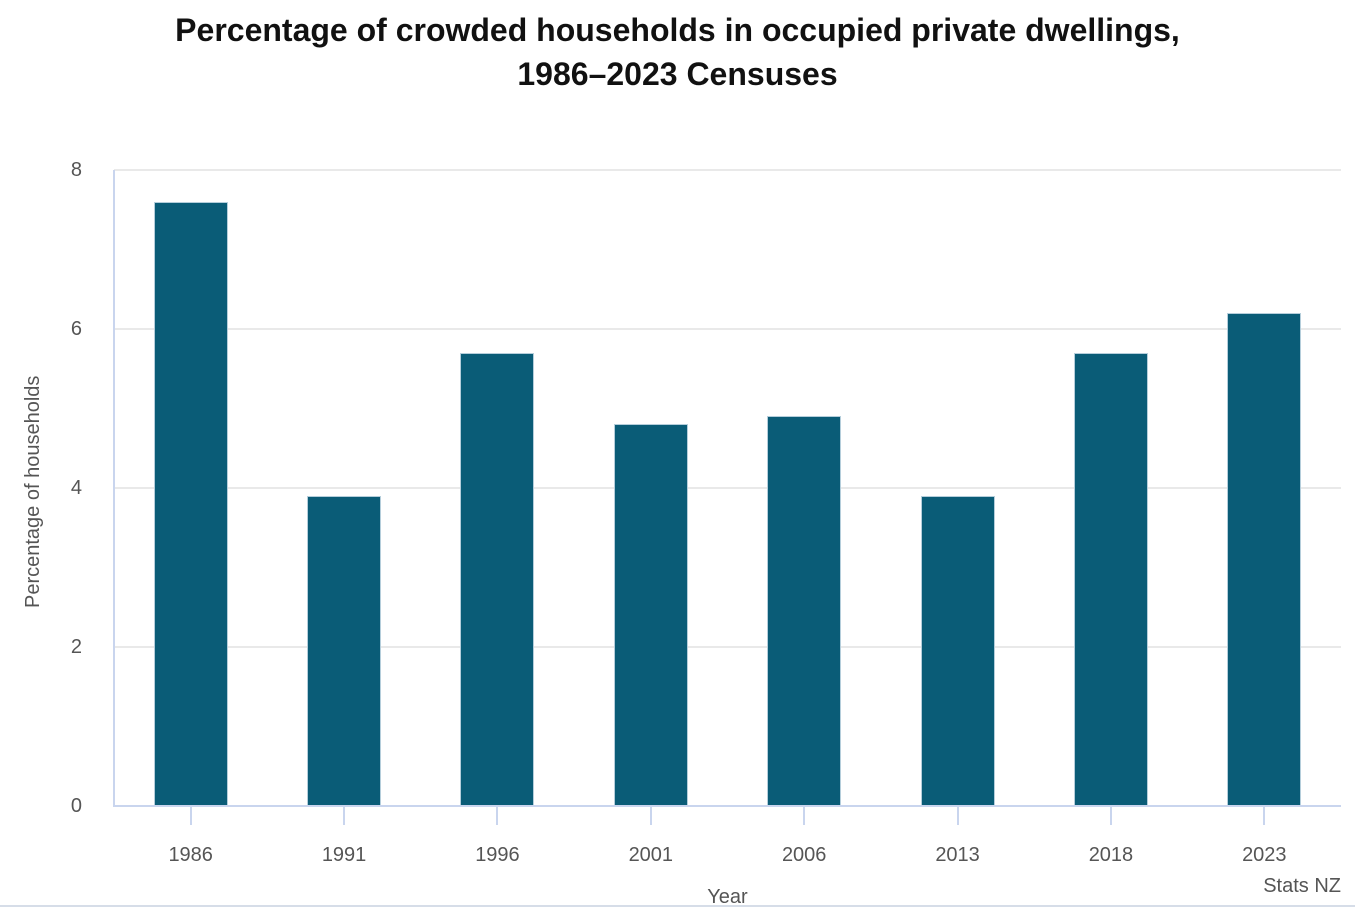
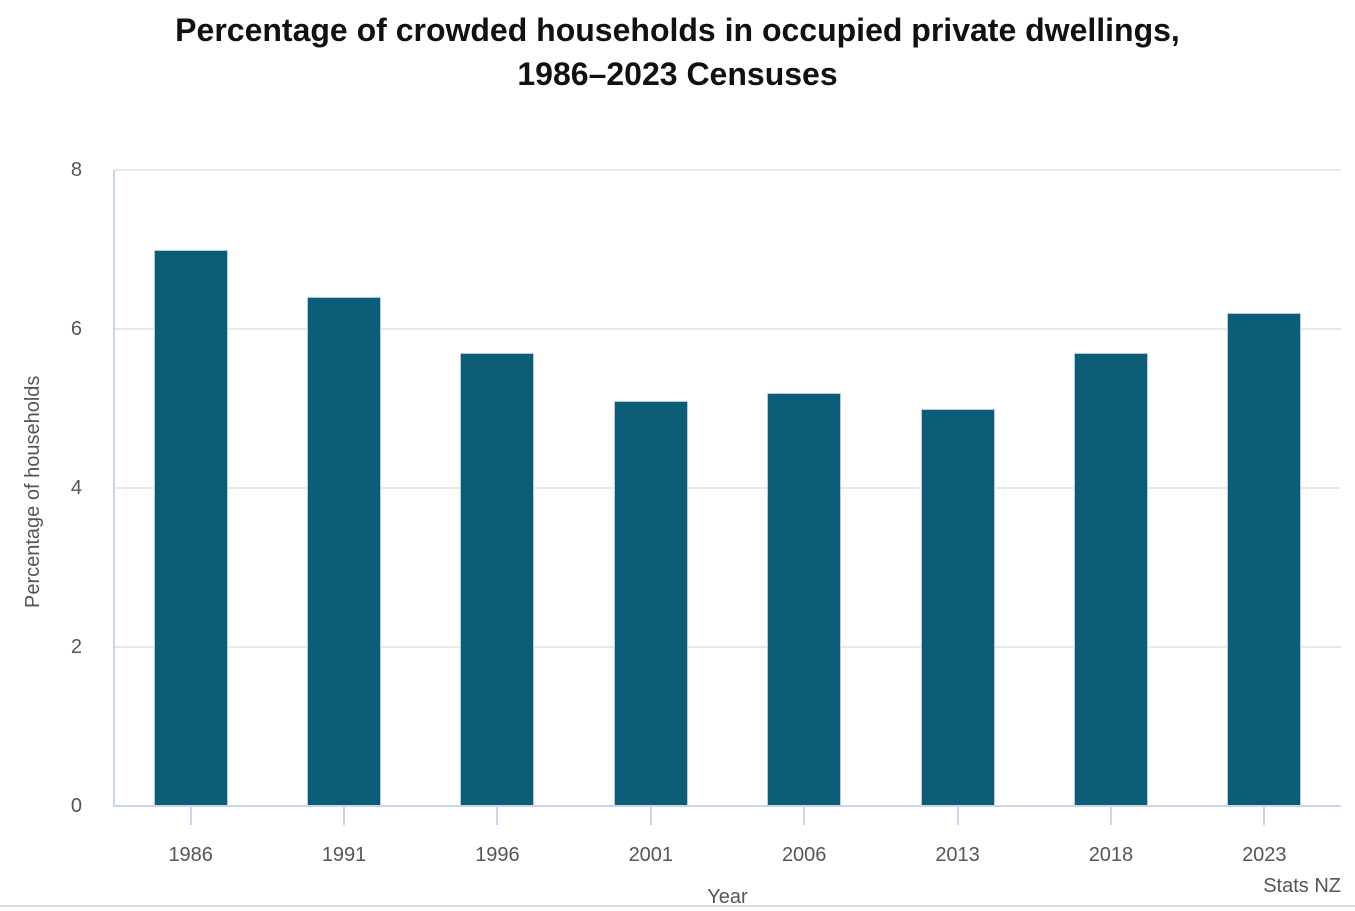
1986: 7.6 -> 7.0
1991: 3.9 -> 6.4
2001: 4.8 -> 5.1
2006: 4.9 -> 5.2
2013: 3.9 -> 5.0
